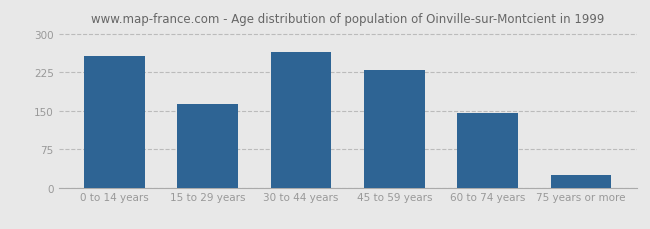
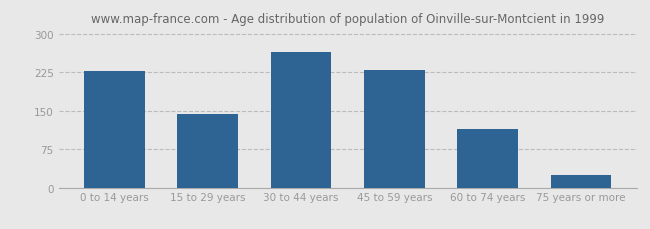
0 to 14 years: 258 -> 228
15 to 29 years: 163 -> 144
60 to 74 years: 145 -> 114
